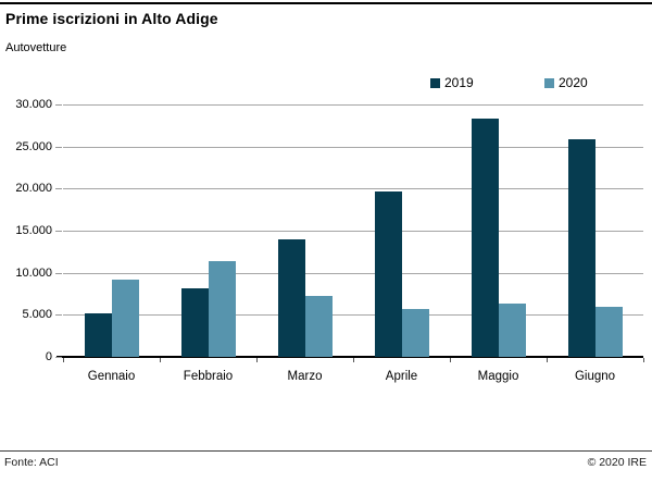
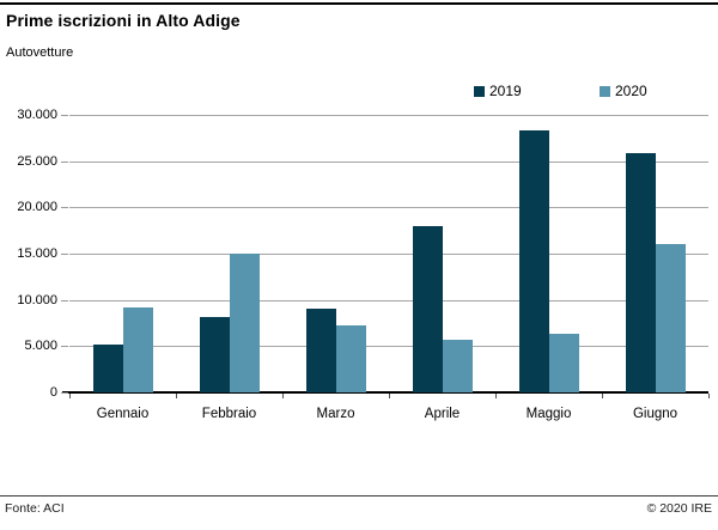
2020/Febbraio: 11000 -> 15000
2019/Marzo: 14000 -> 9000
2019/Aprile: 20000 -> 18000
2020/Giugno: 6000 -> 16000
